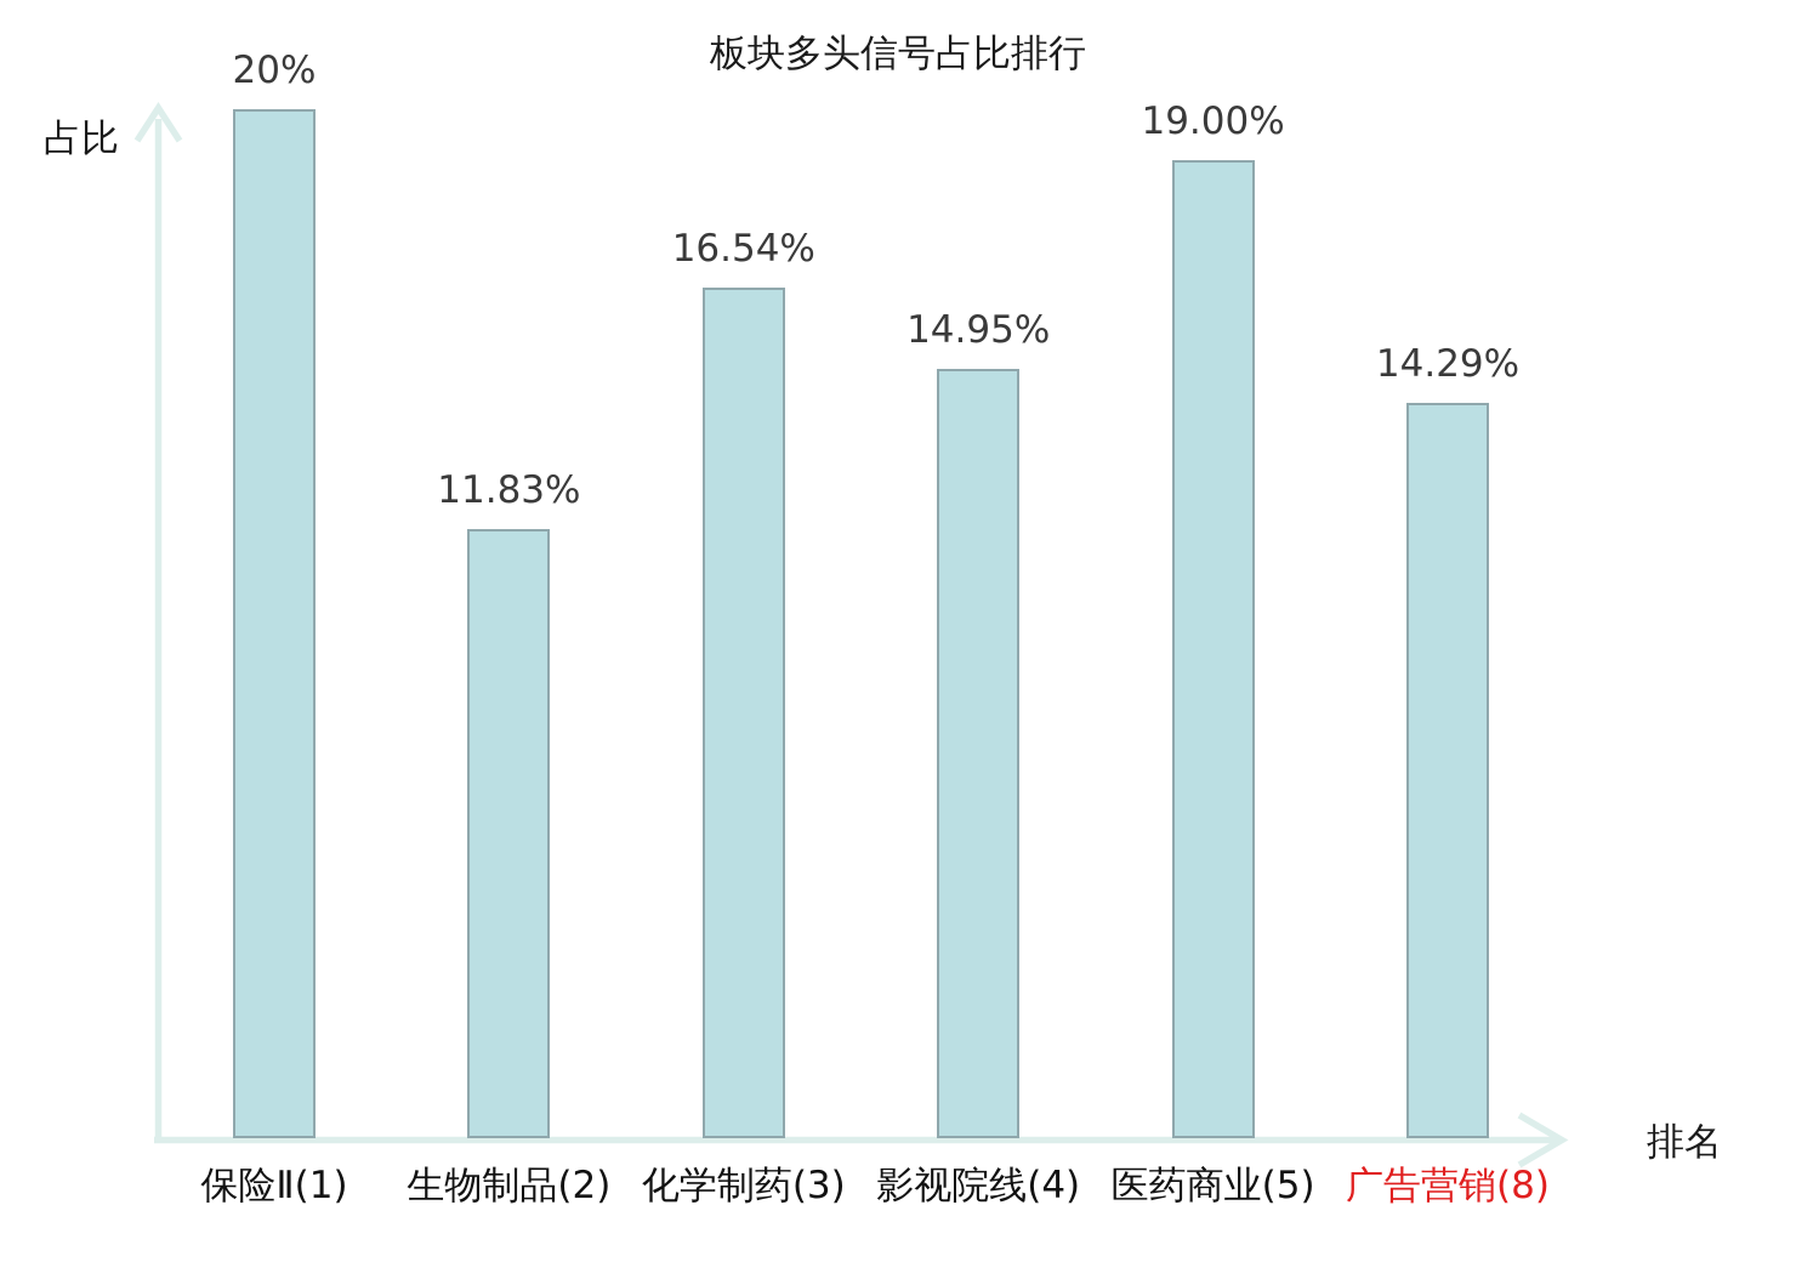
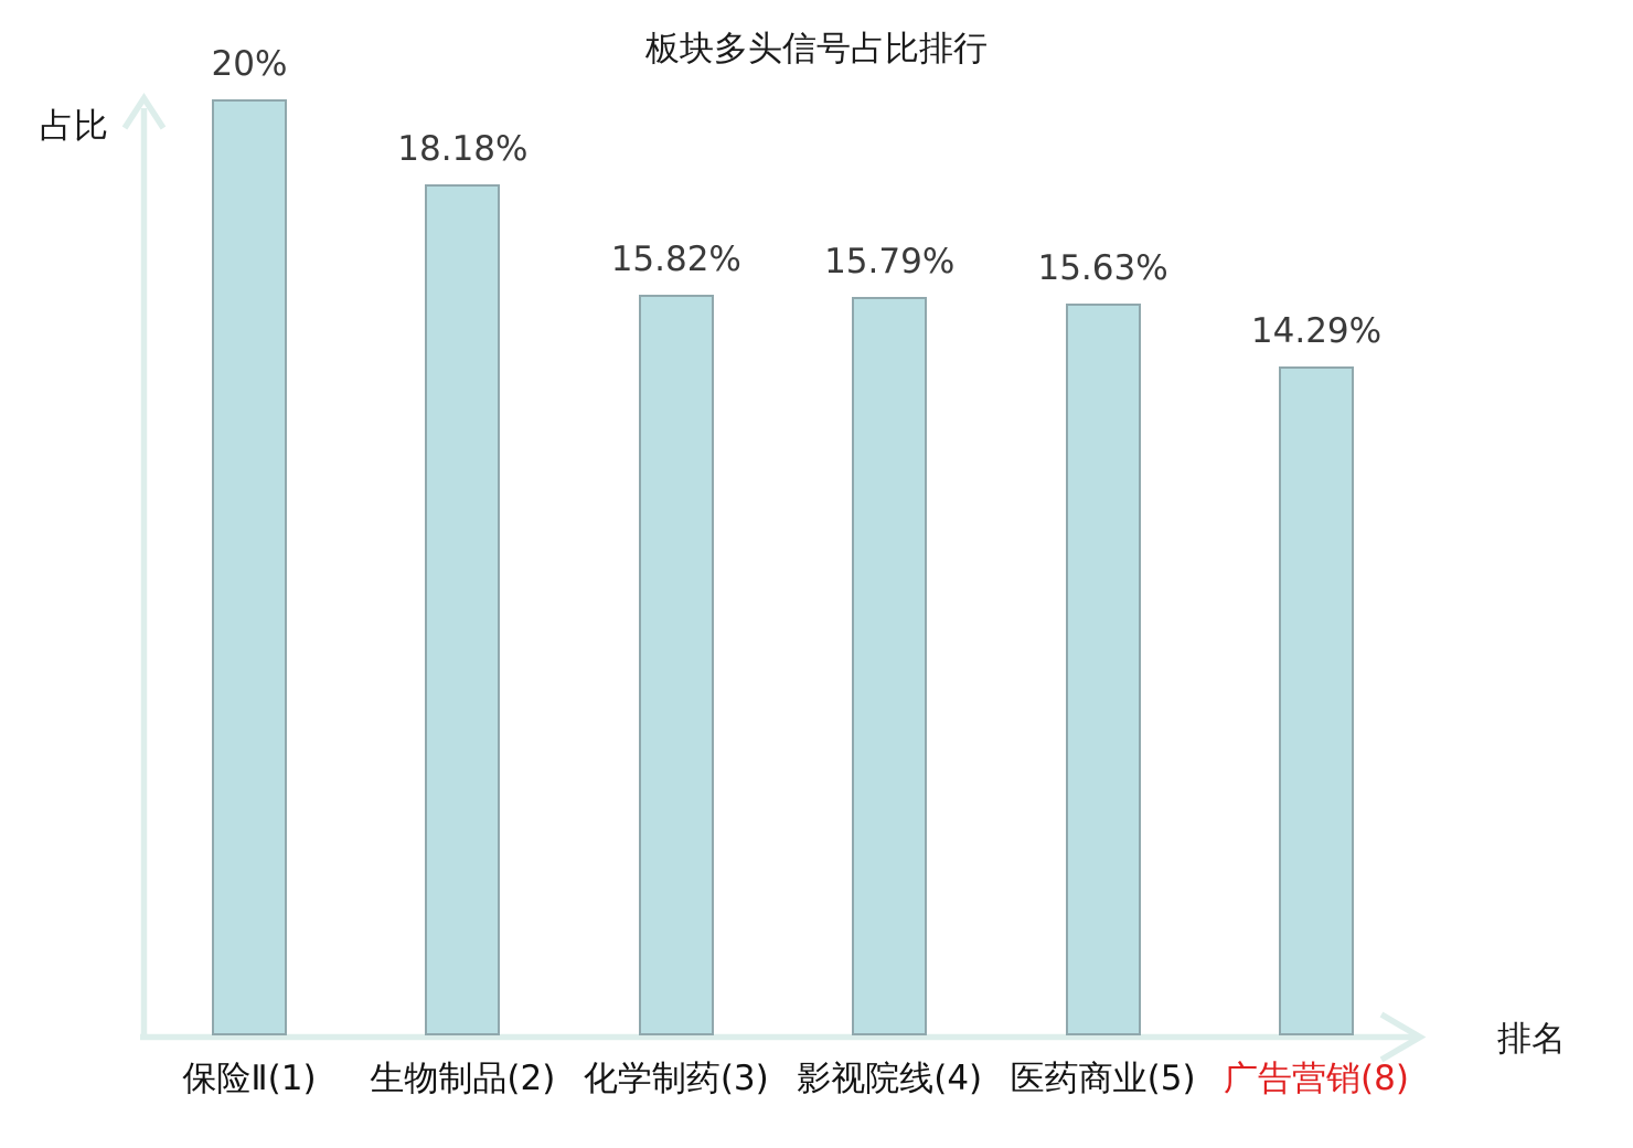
生物制品(2): 11.83% -> 18.18%
化学制药(3): 16.54% -> 15.82%
影视院线(4): 14.95% -> 15.79%
医药商业(5): 19.00% -> 15.63%
